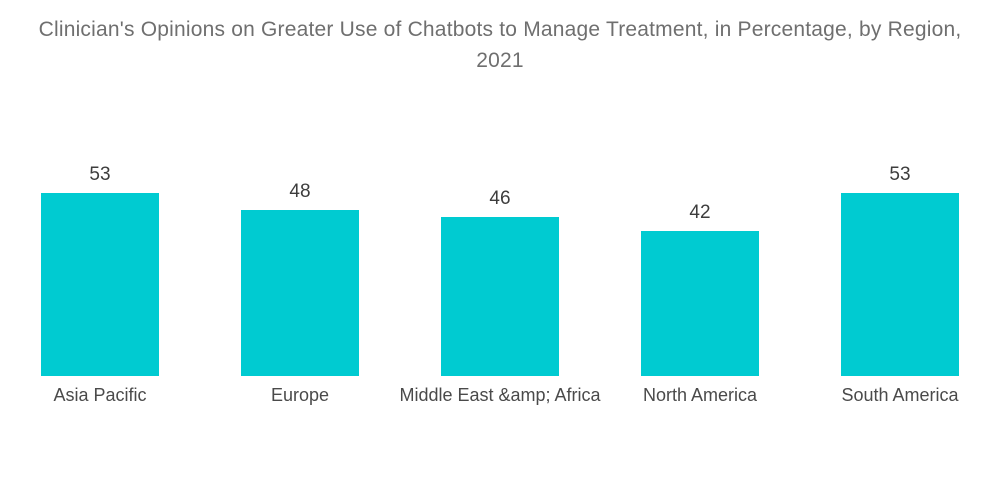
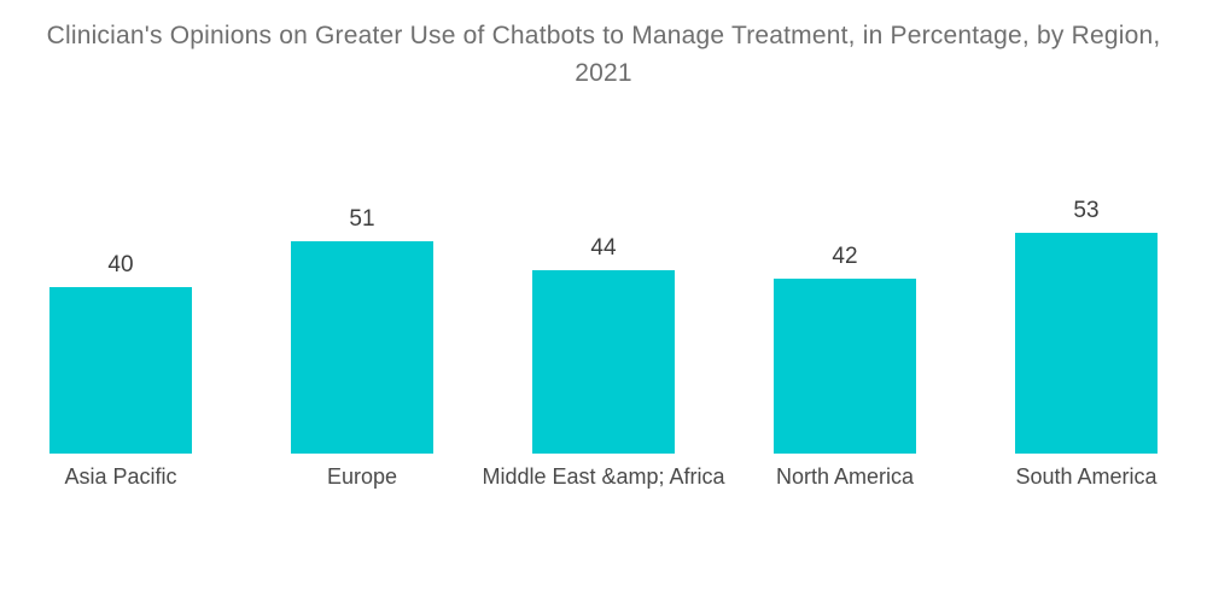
Asia Pacific: 53 -> 40
Europe: 48 -> 51
Middle East &amp; Africa: 46 -> 44
